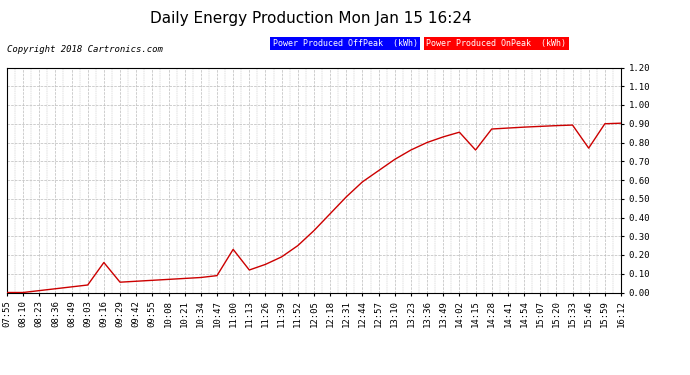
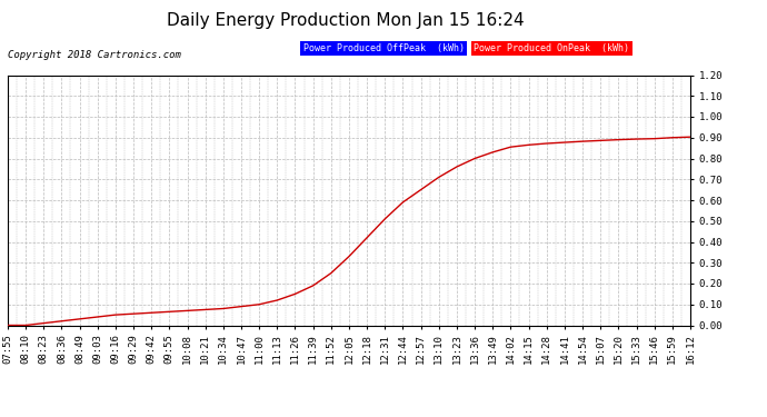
09:16: 0.16 -> 0.05
11:00: 0.23 -> 0.10
14:15: 0.76 -> 0.86
15:46: 0.77 -> 0.90
